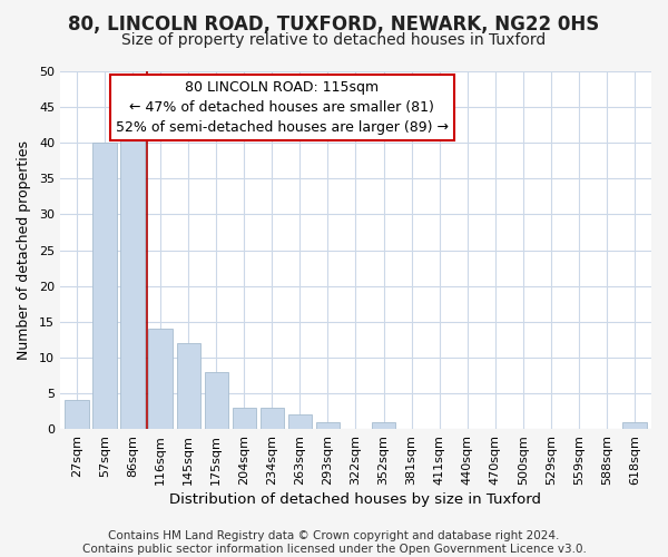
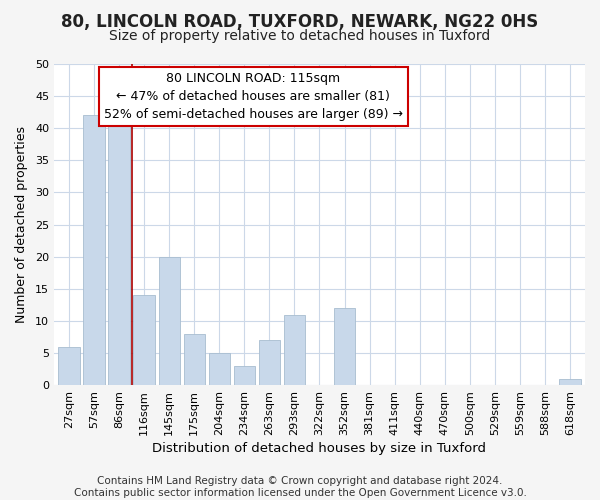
27sqm: 4 -> 6
57sqm: 40 -> 42
145sqm: 12 -> 20
204sqm: 3 -> 5
263sqm: 2 -> 7
293sqm: 1 -> 11
352sqm: 1 -> 12
